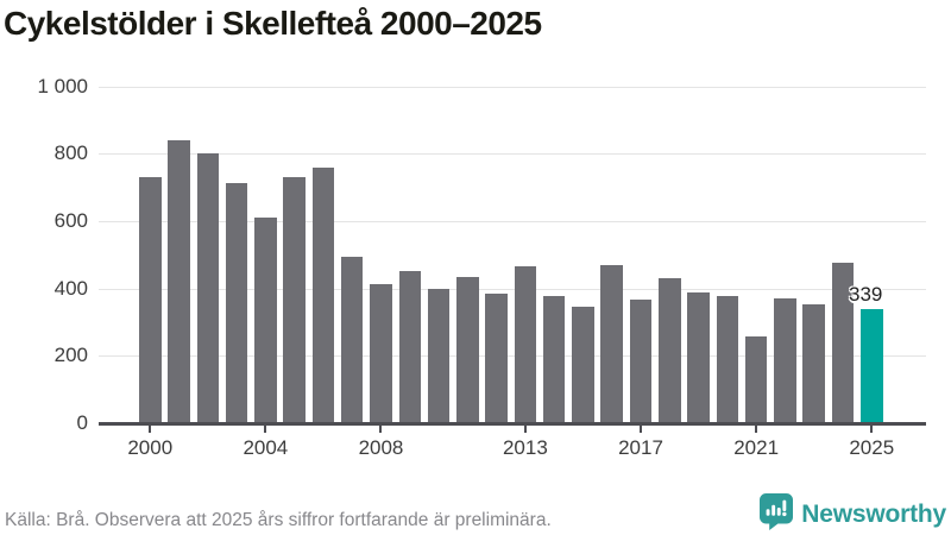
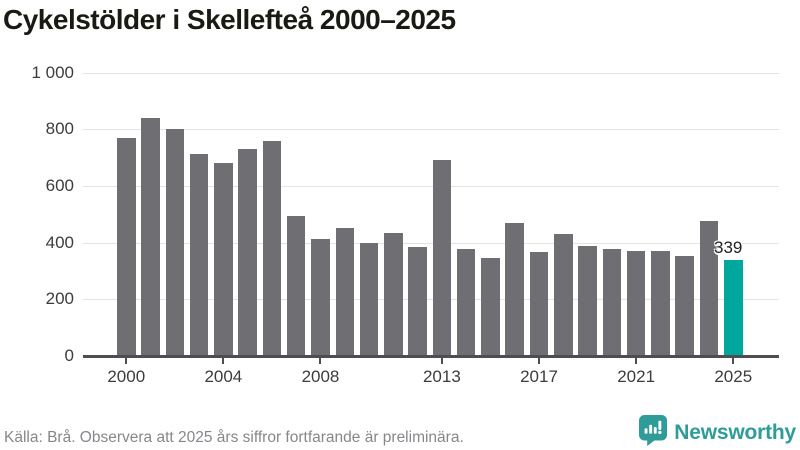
2000: 730 -> 770
2004: 610 -> 680
2013: 470 -> 690
2021: 260 -> 370
